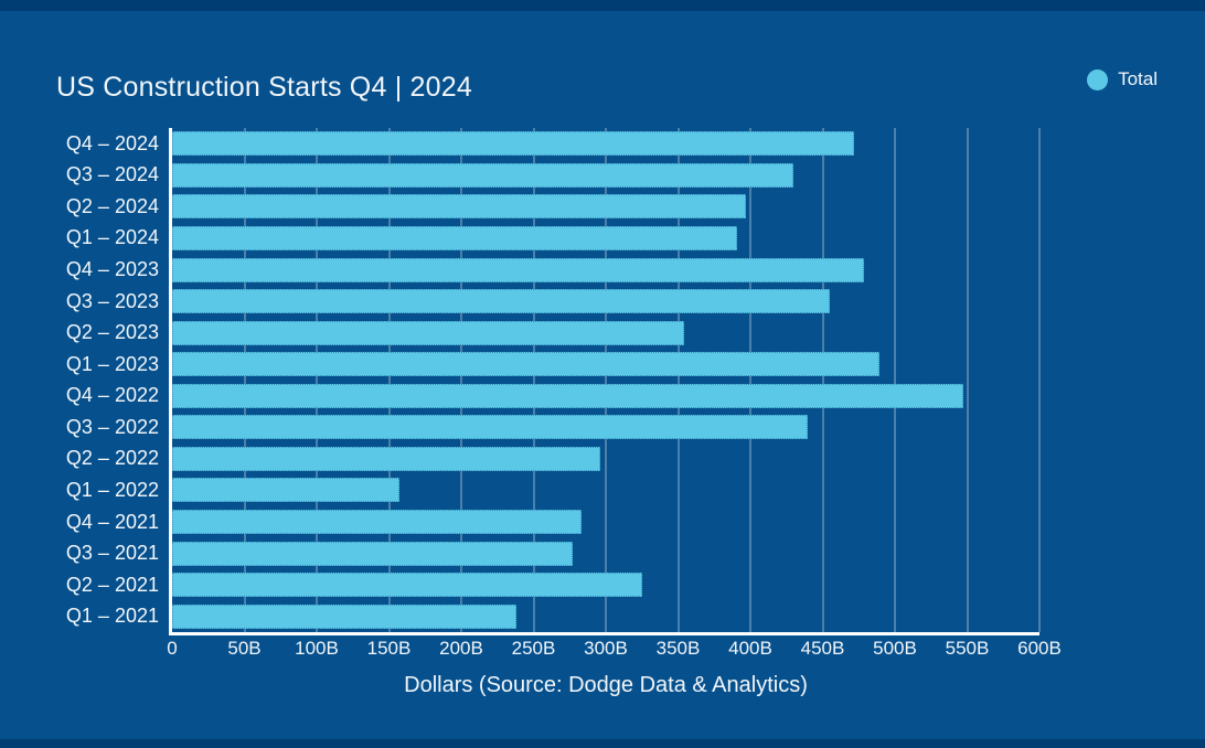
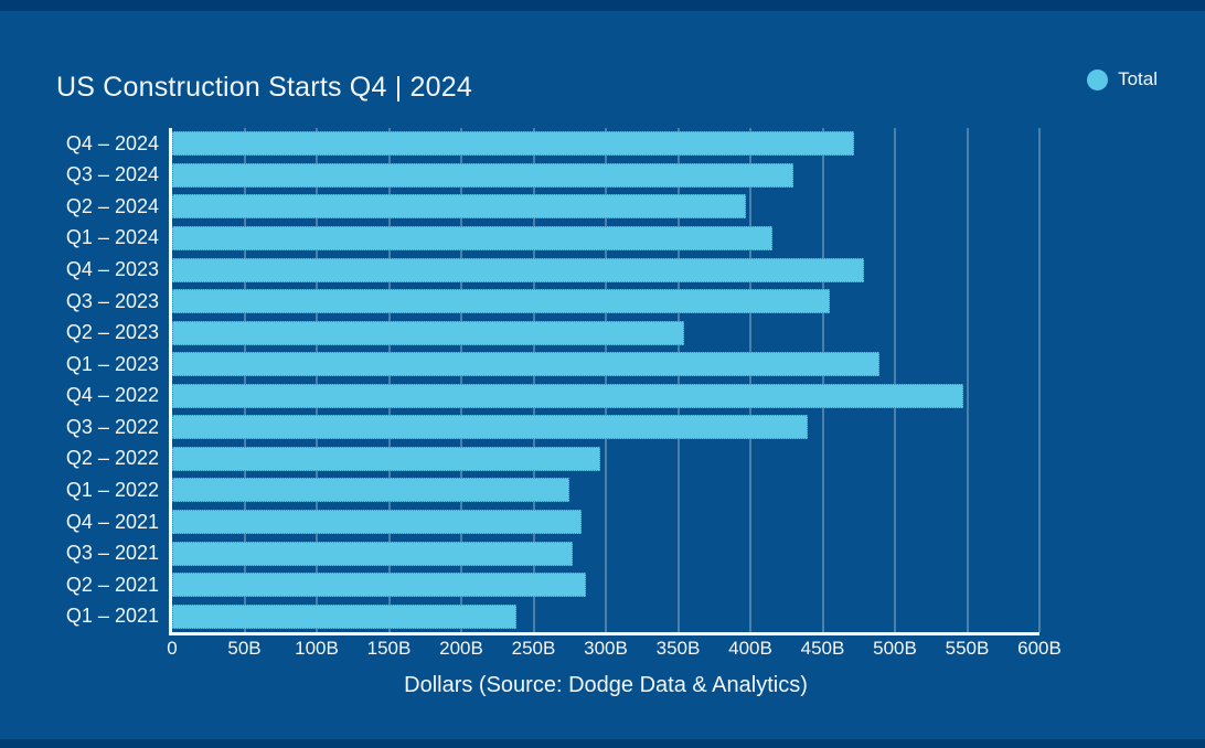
Q1 – 2024: 391B -> 415B
Q1 – 2022: 157B -> 275B
Q2 – 2021: 325B -> 286B
